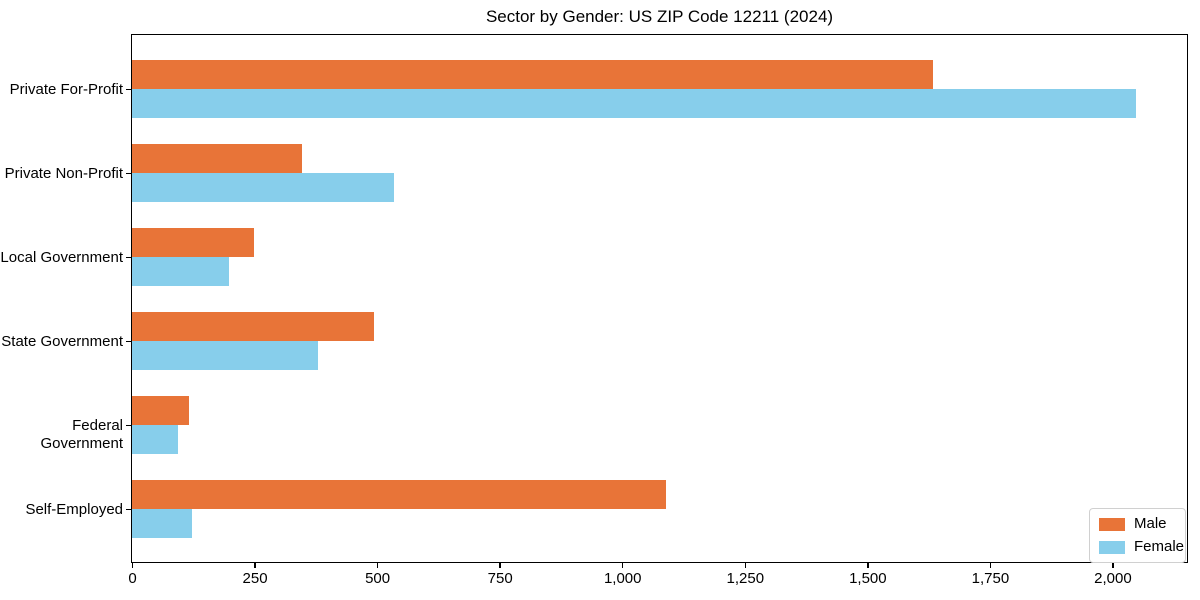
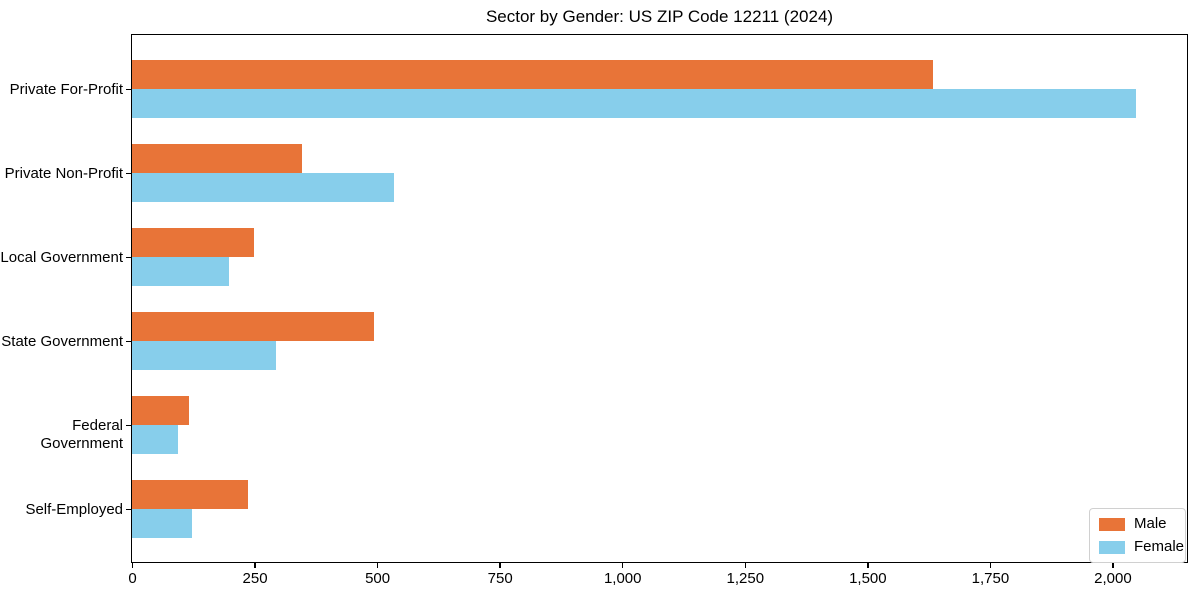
Female/State Government: 380 -> 290
Male/Self-Employed: 1090 -> 240
